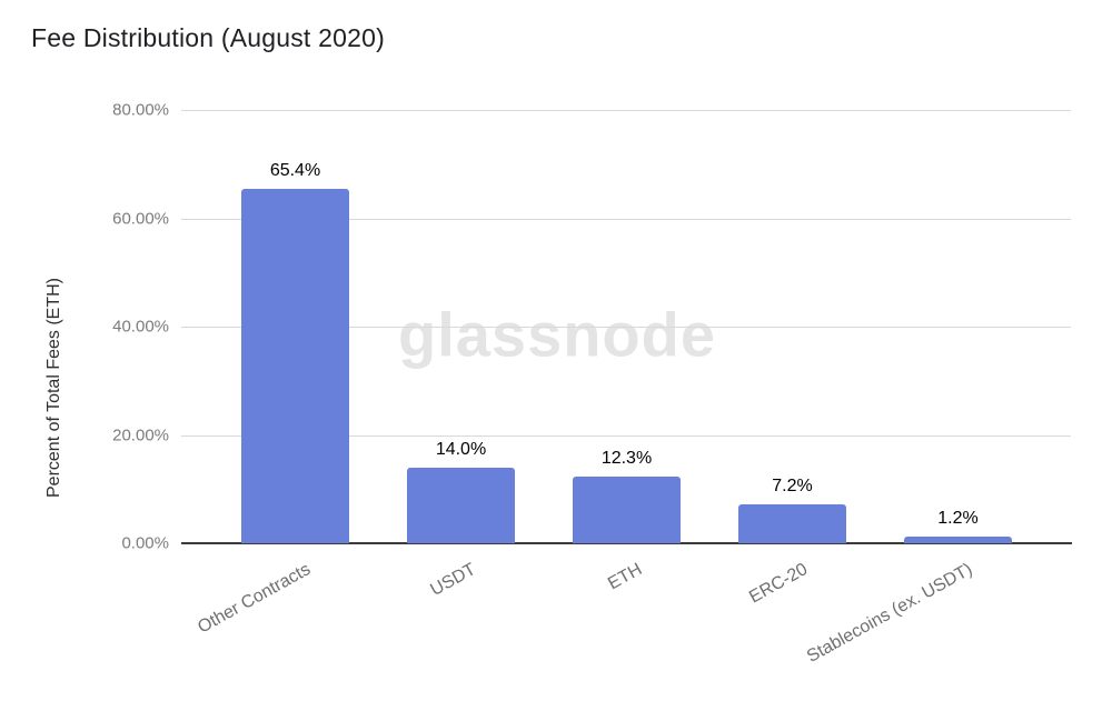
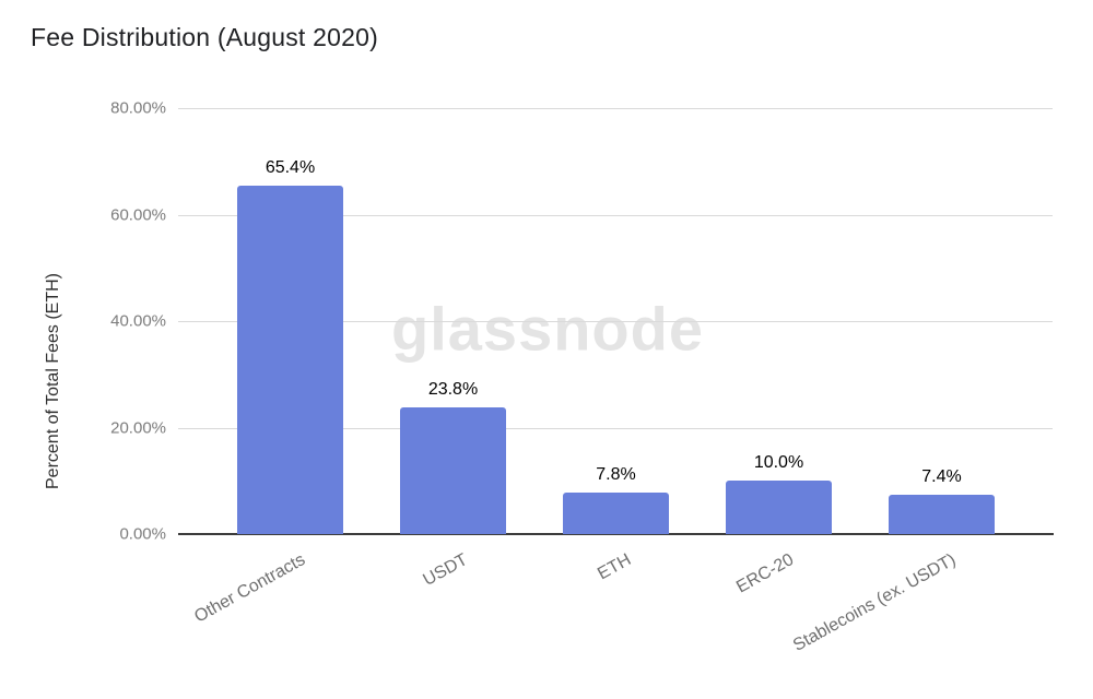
USDT: 14.0% -> 23.8%
ETH: 12.3% -> 7.8%
ERC-20: 7.2% -> 10.0%
Stablecoins (ex. USDT): 1.2% -> 7.4%
